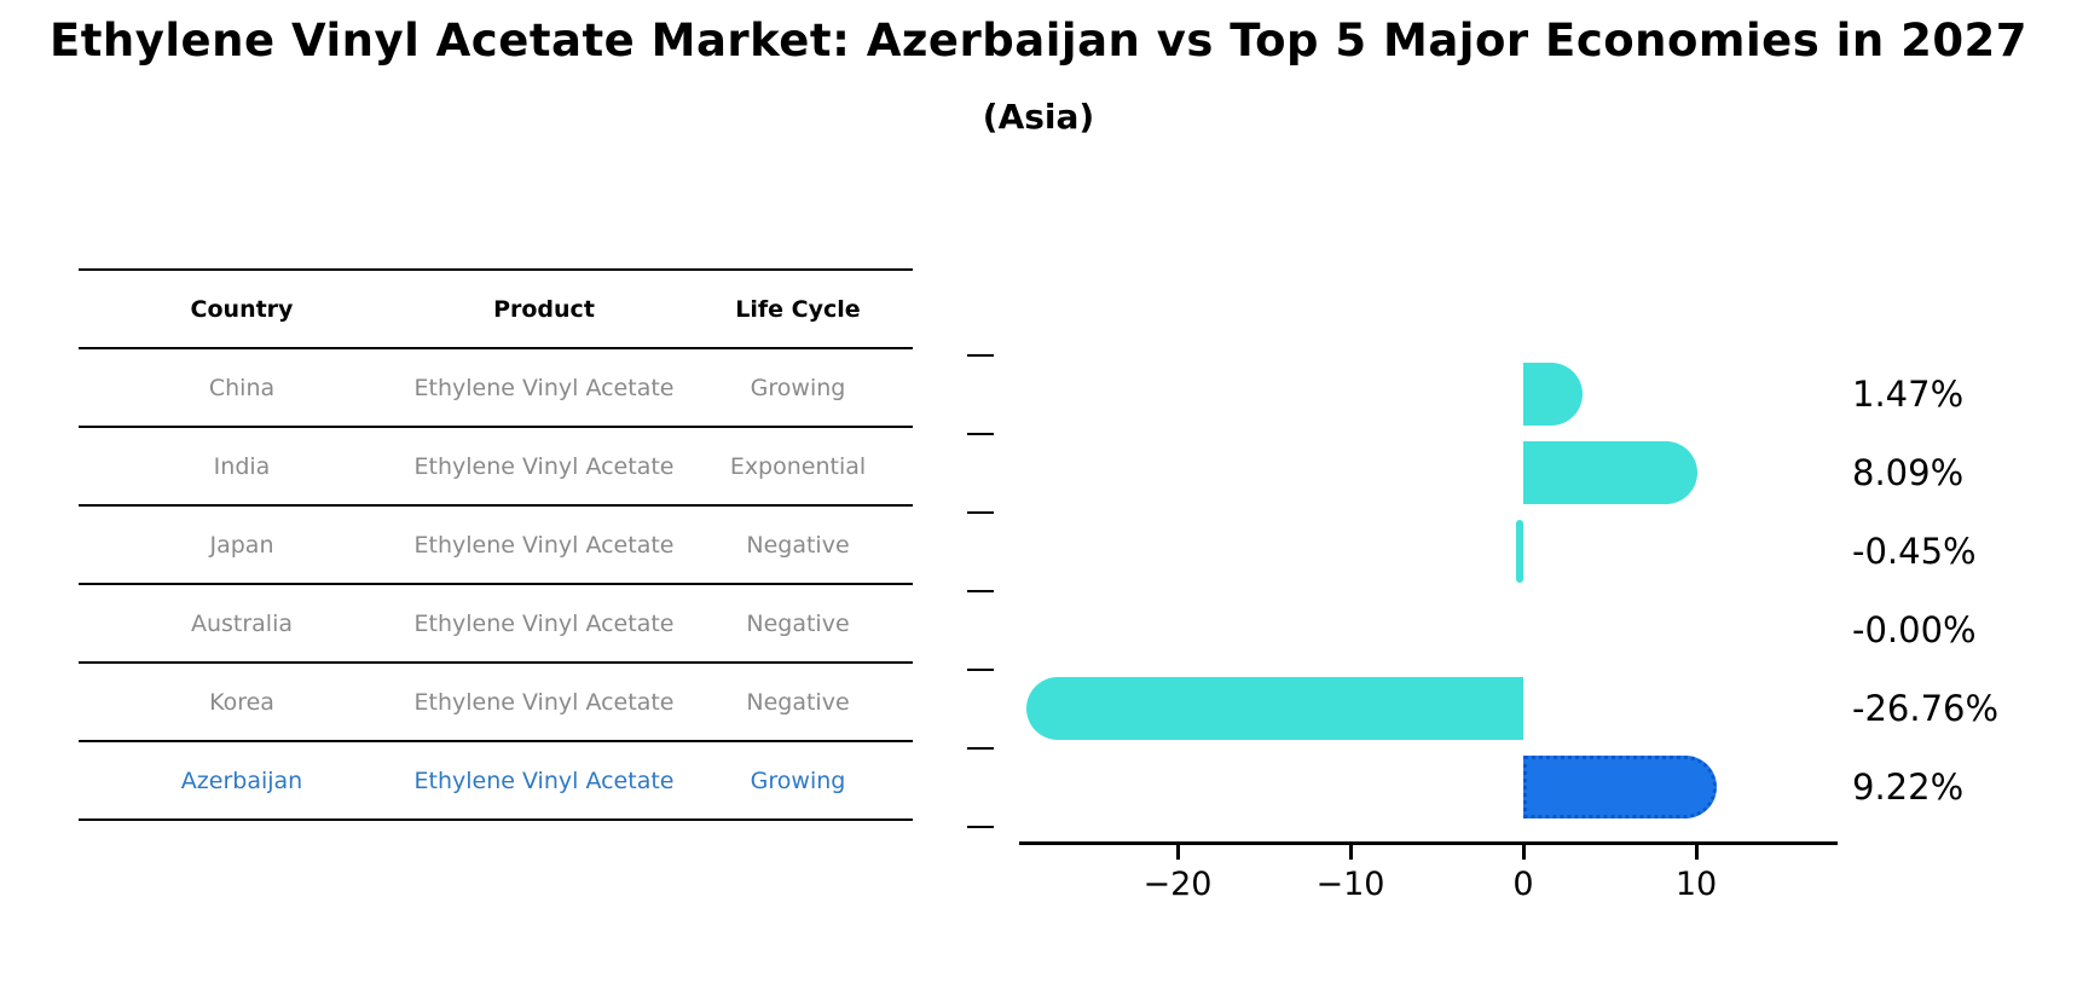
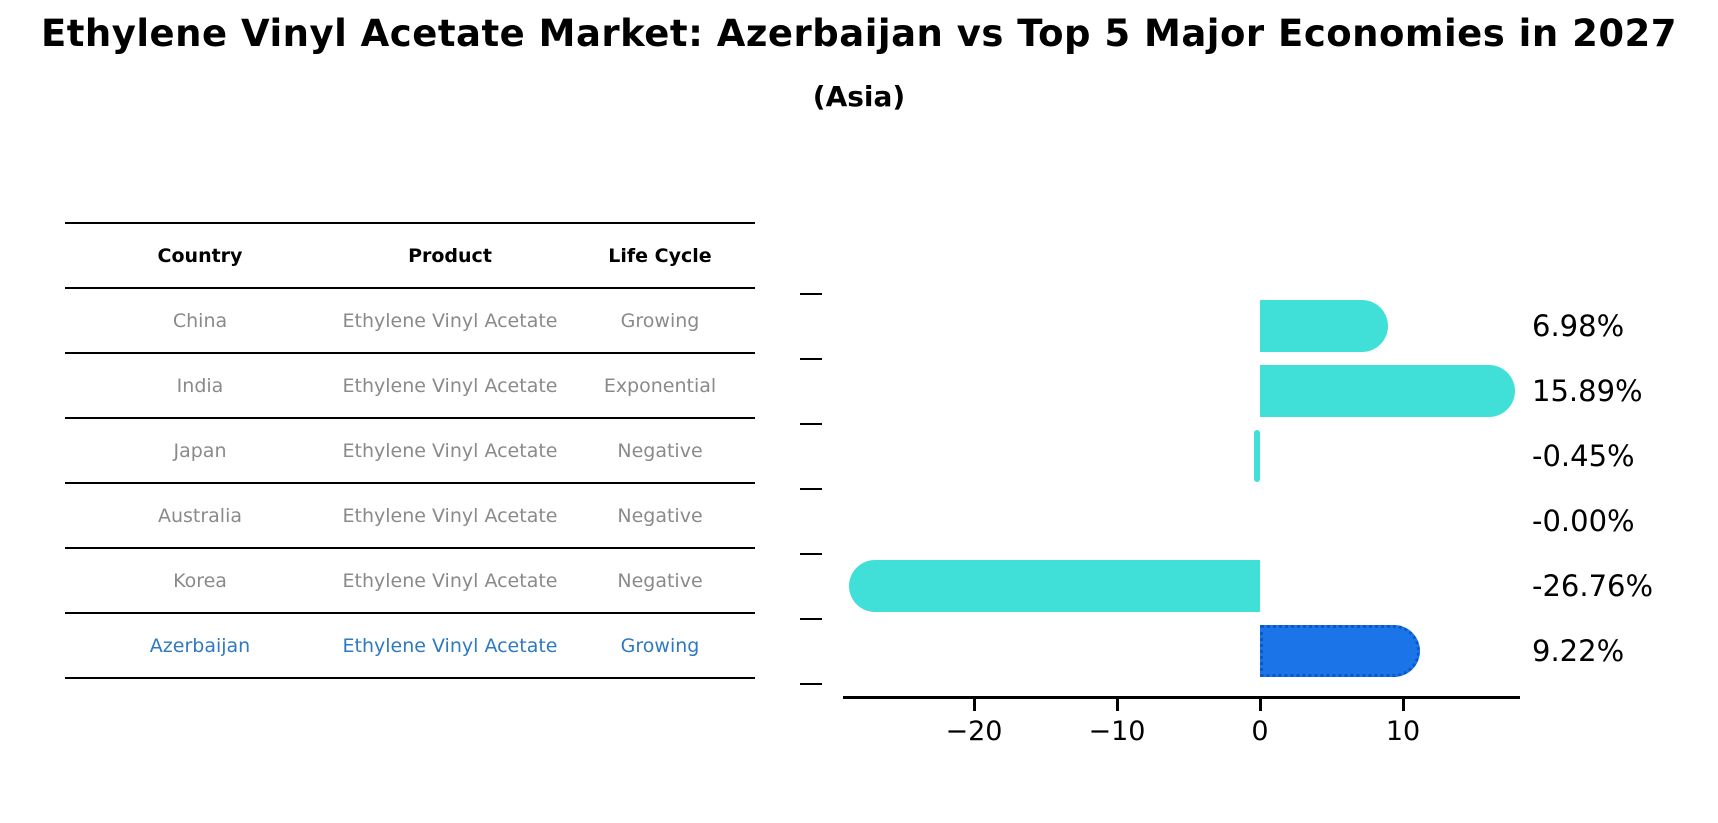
China: 1.47% -> 6.98%
India: 8.09% -> 15.89%
